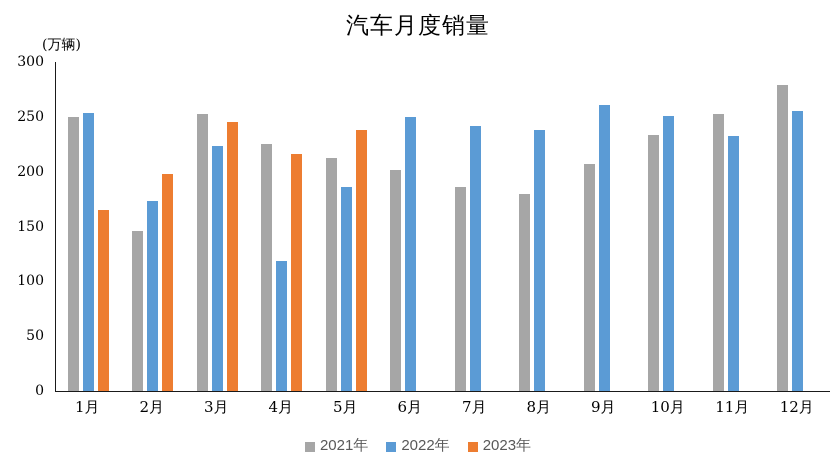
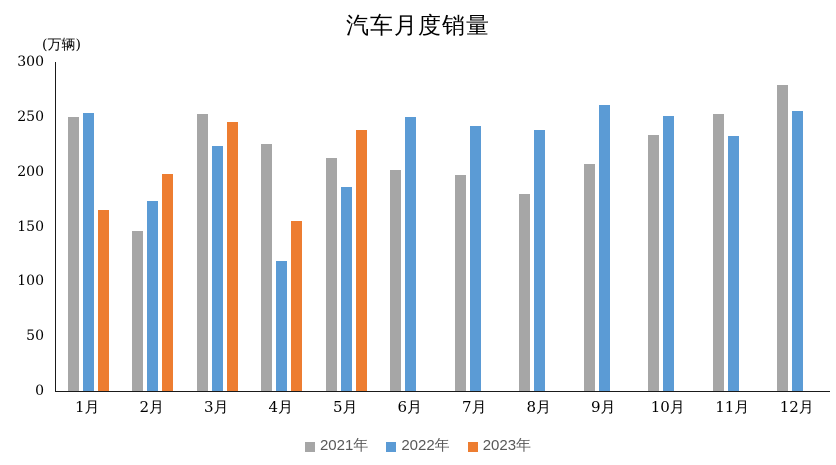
2023年/4月: 216 -> 155
2021年/7月: 186 -> 197
